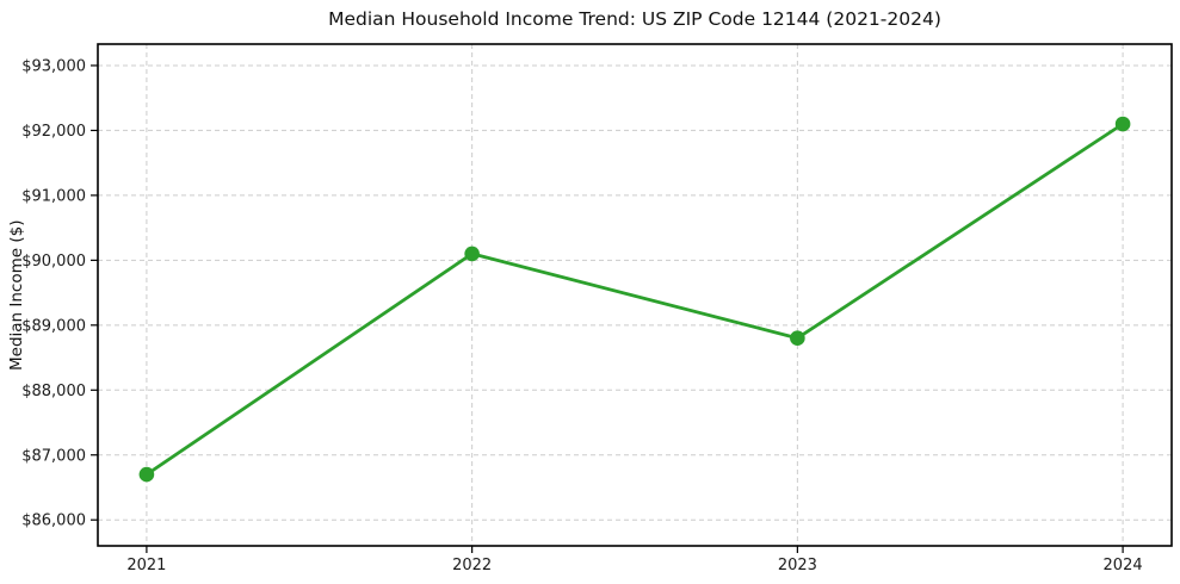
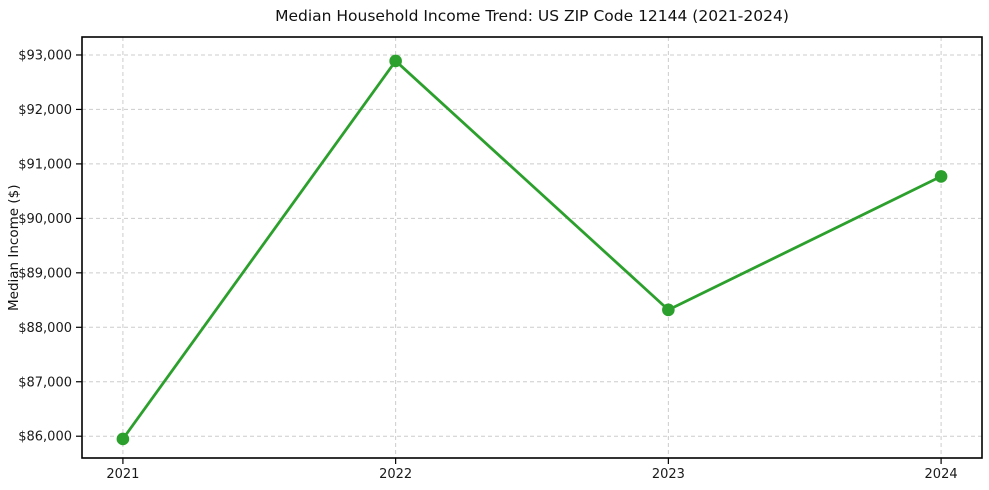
2021: $86700 -> $86000
2022: $90100 -> $92900
2023: $88800 -> $88300
2024: $92100 -> $90800
